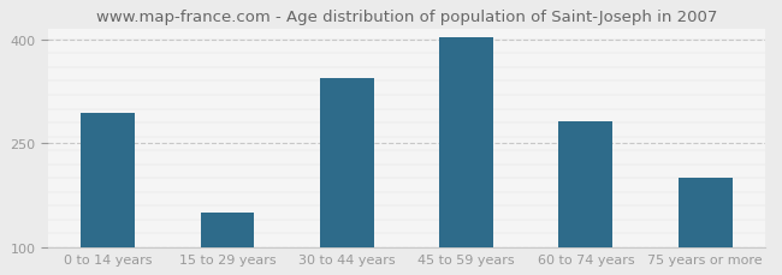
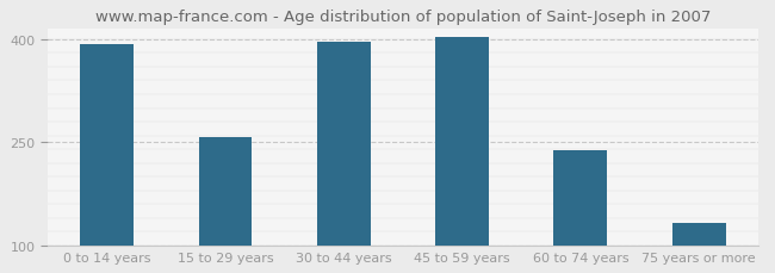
0 to 14 years: 294 -> 393
15 to 29 years: 150 -> 258
30 to 44 years: 344 -> 396
60 to 74 years: 282 -> 238
75 years or more: 200 -> 132
